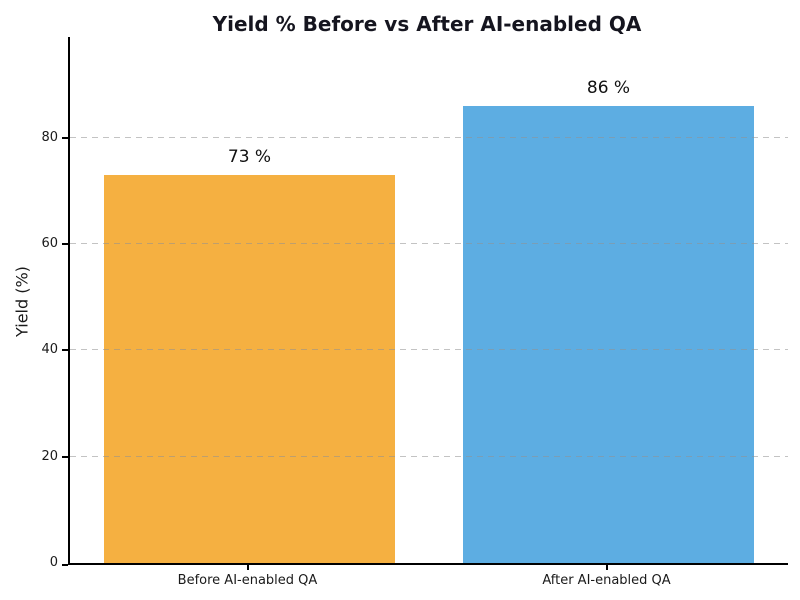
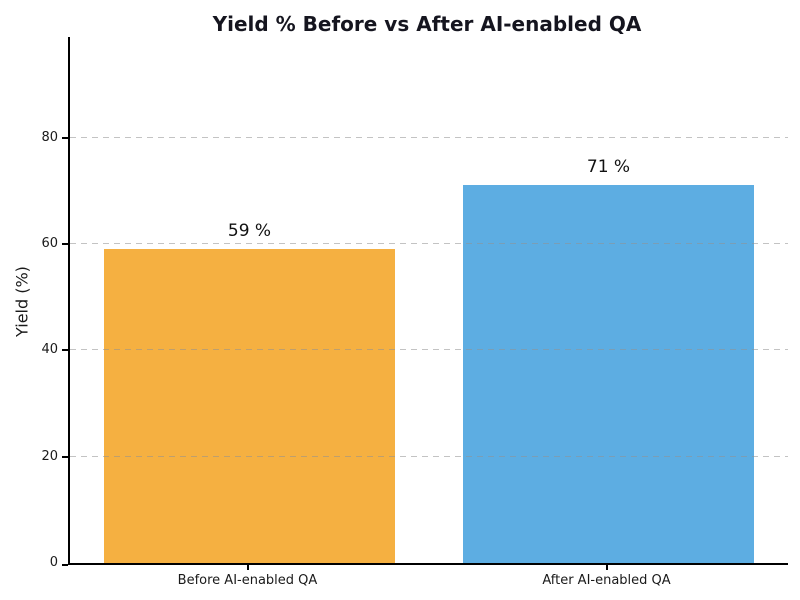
Before AI-enabled QA: 73 -> 59
After AI-enabled QA: 86 -> 71
